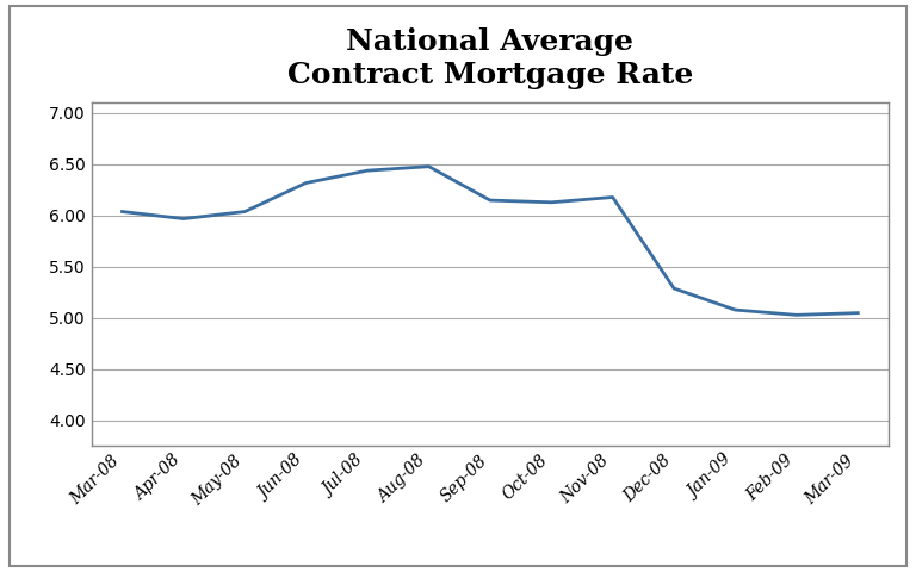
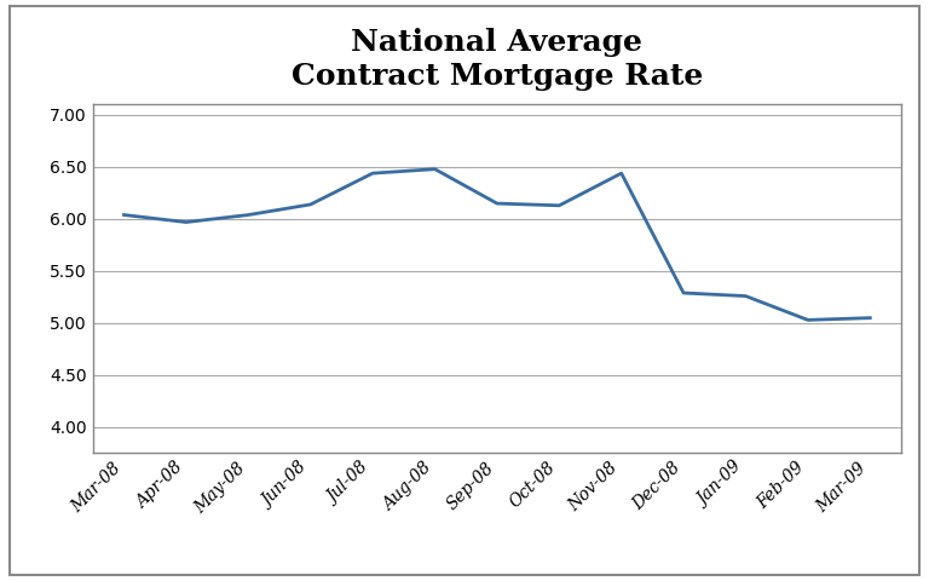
Jun-08: 6.32 -> 6.14
Nov-08: 6.18 -> 6.44
Jan-09: 5.08 -> 5.26
